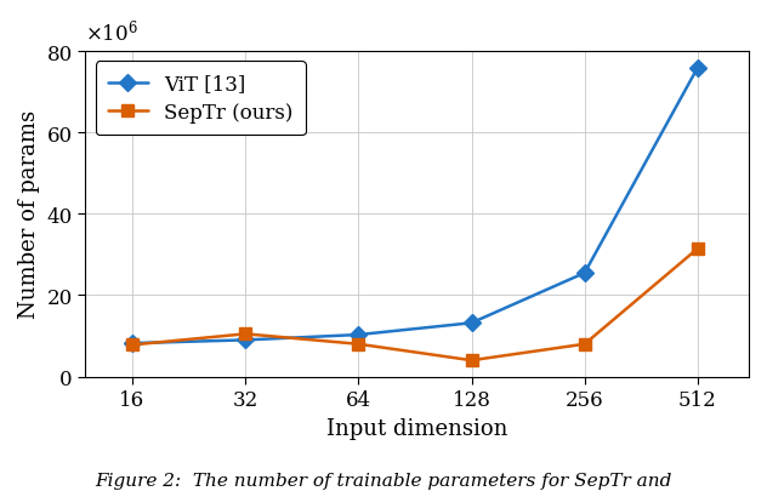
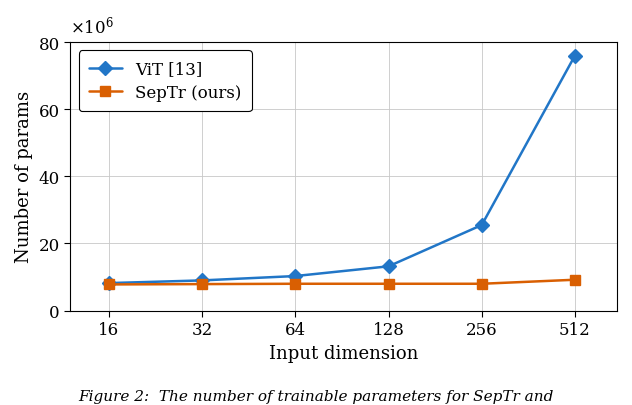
SepTr (ours)/32: 10.5 -> 7.9
SepTr (ours)/128: 4.0 -> 8.0
SepTr (ours)/512: 31.5 -> 9.2
